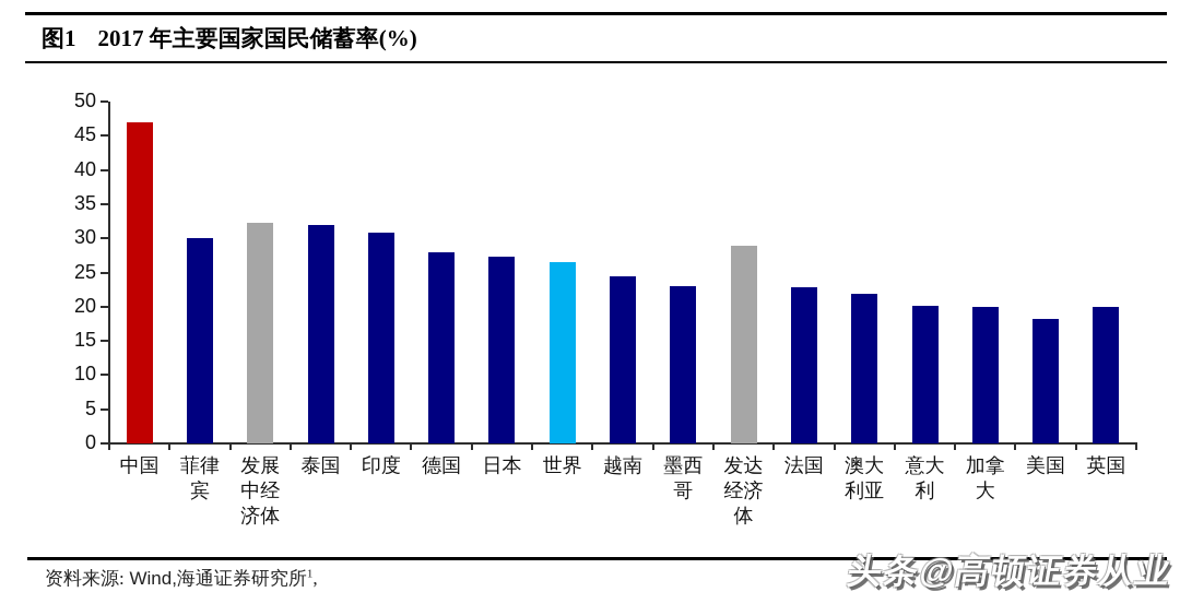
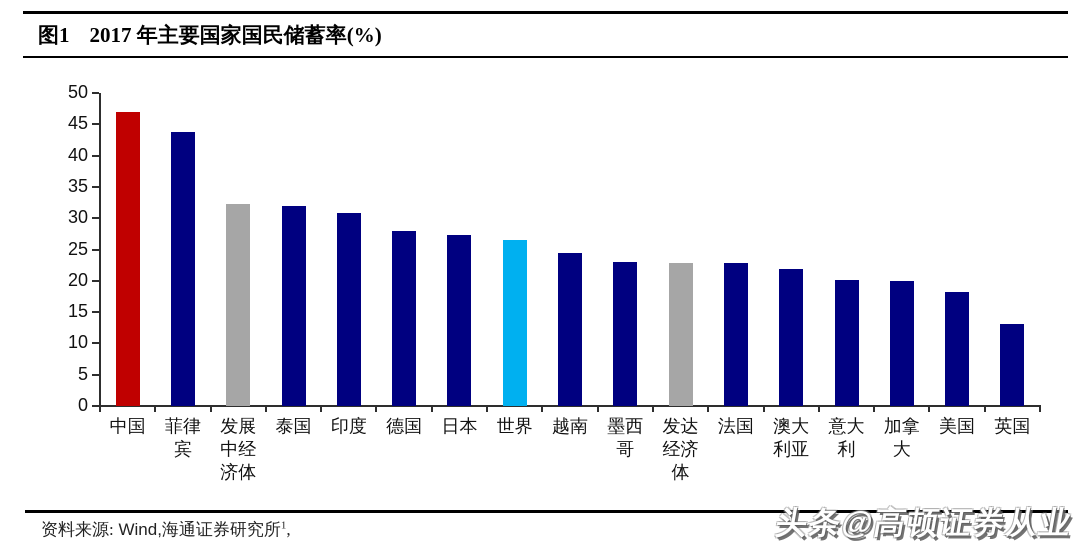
菲律宾: 30 -> 44
发达经济体: 29 -> 23
英国: 20 -> 13
